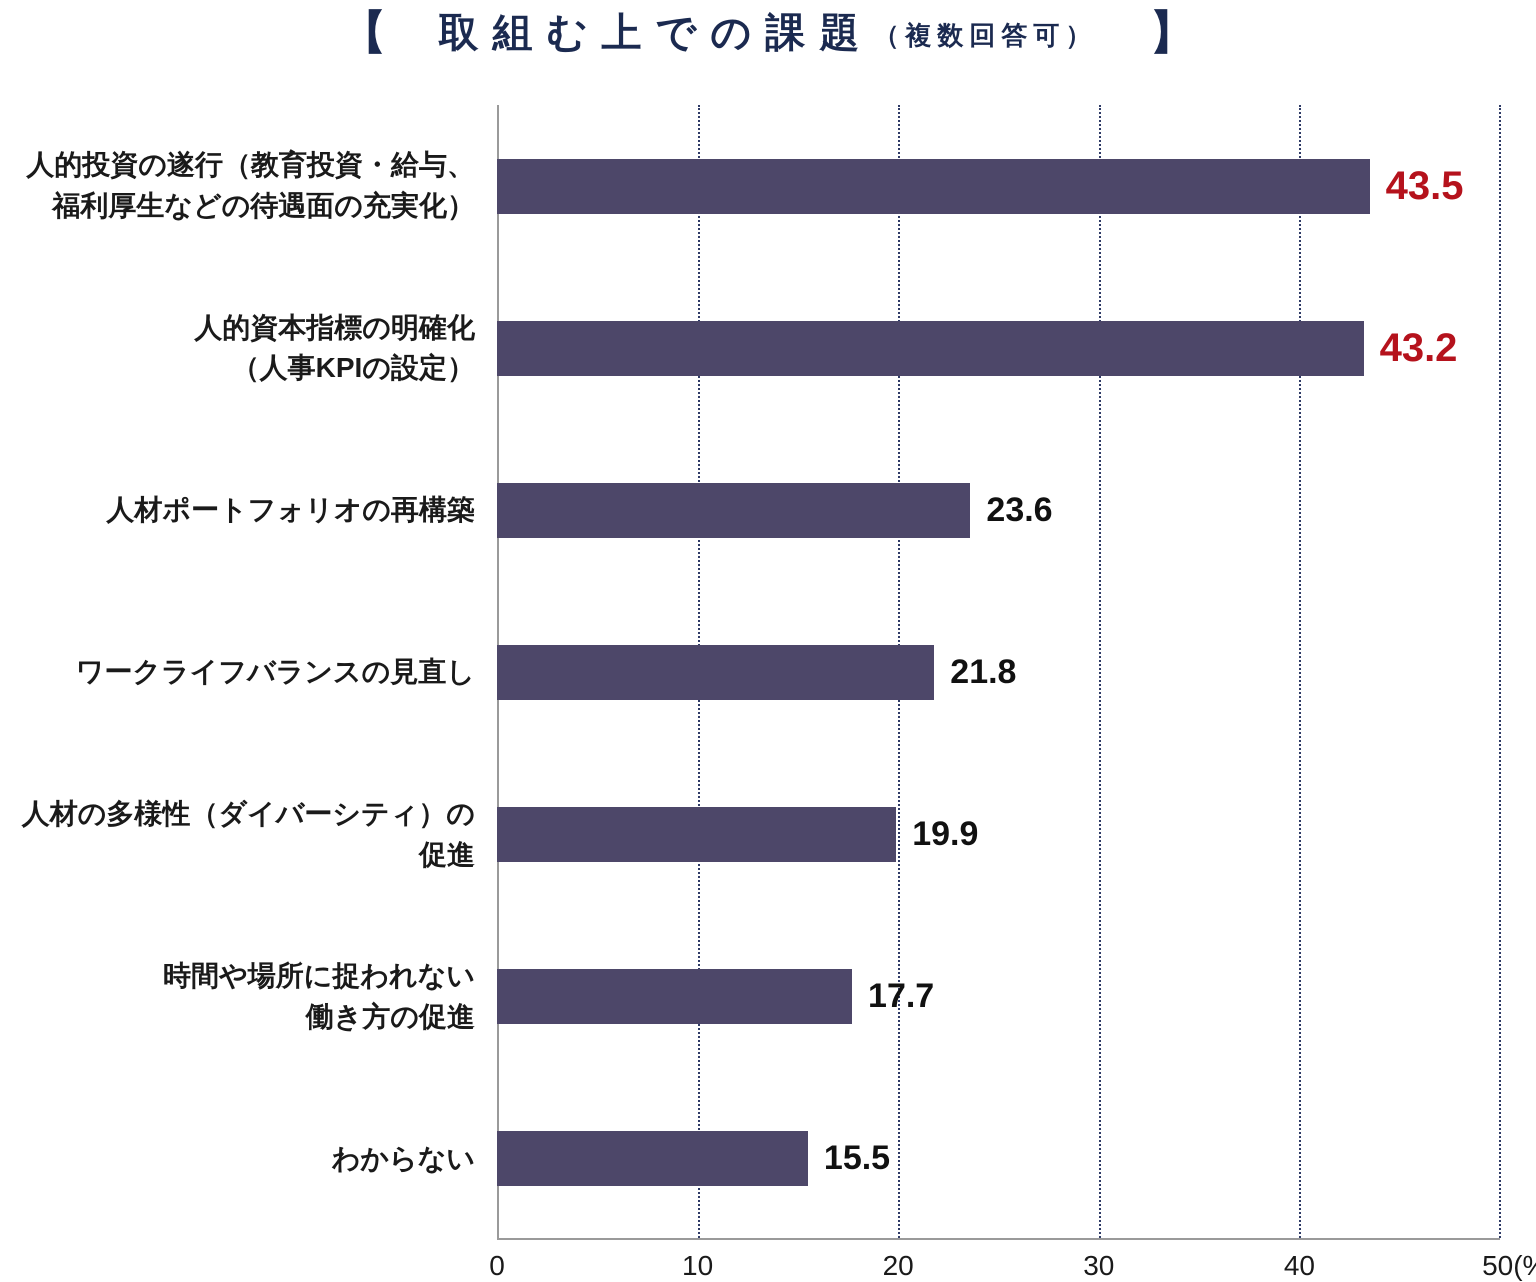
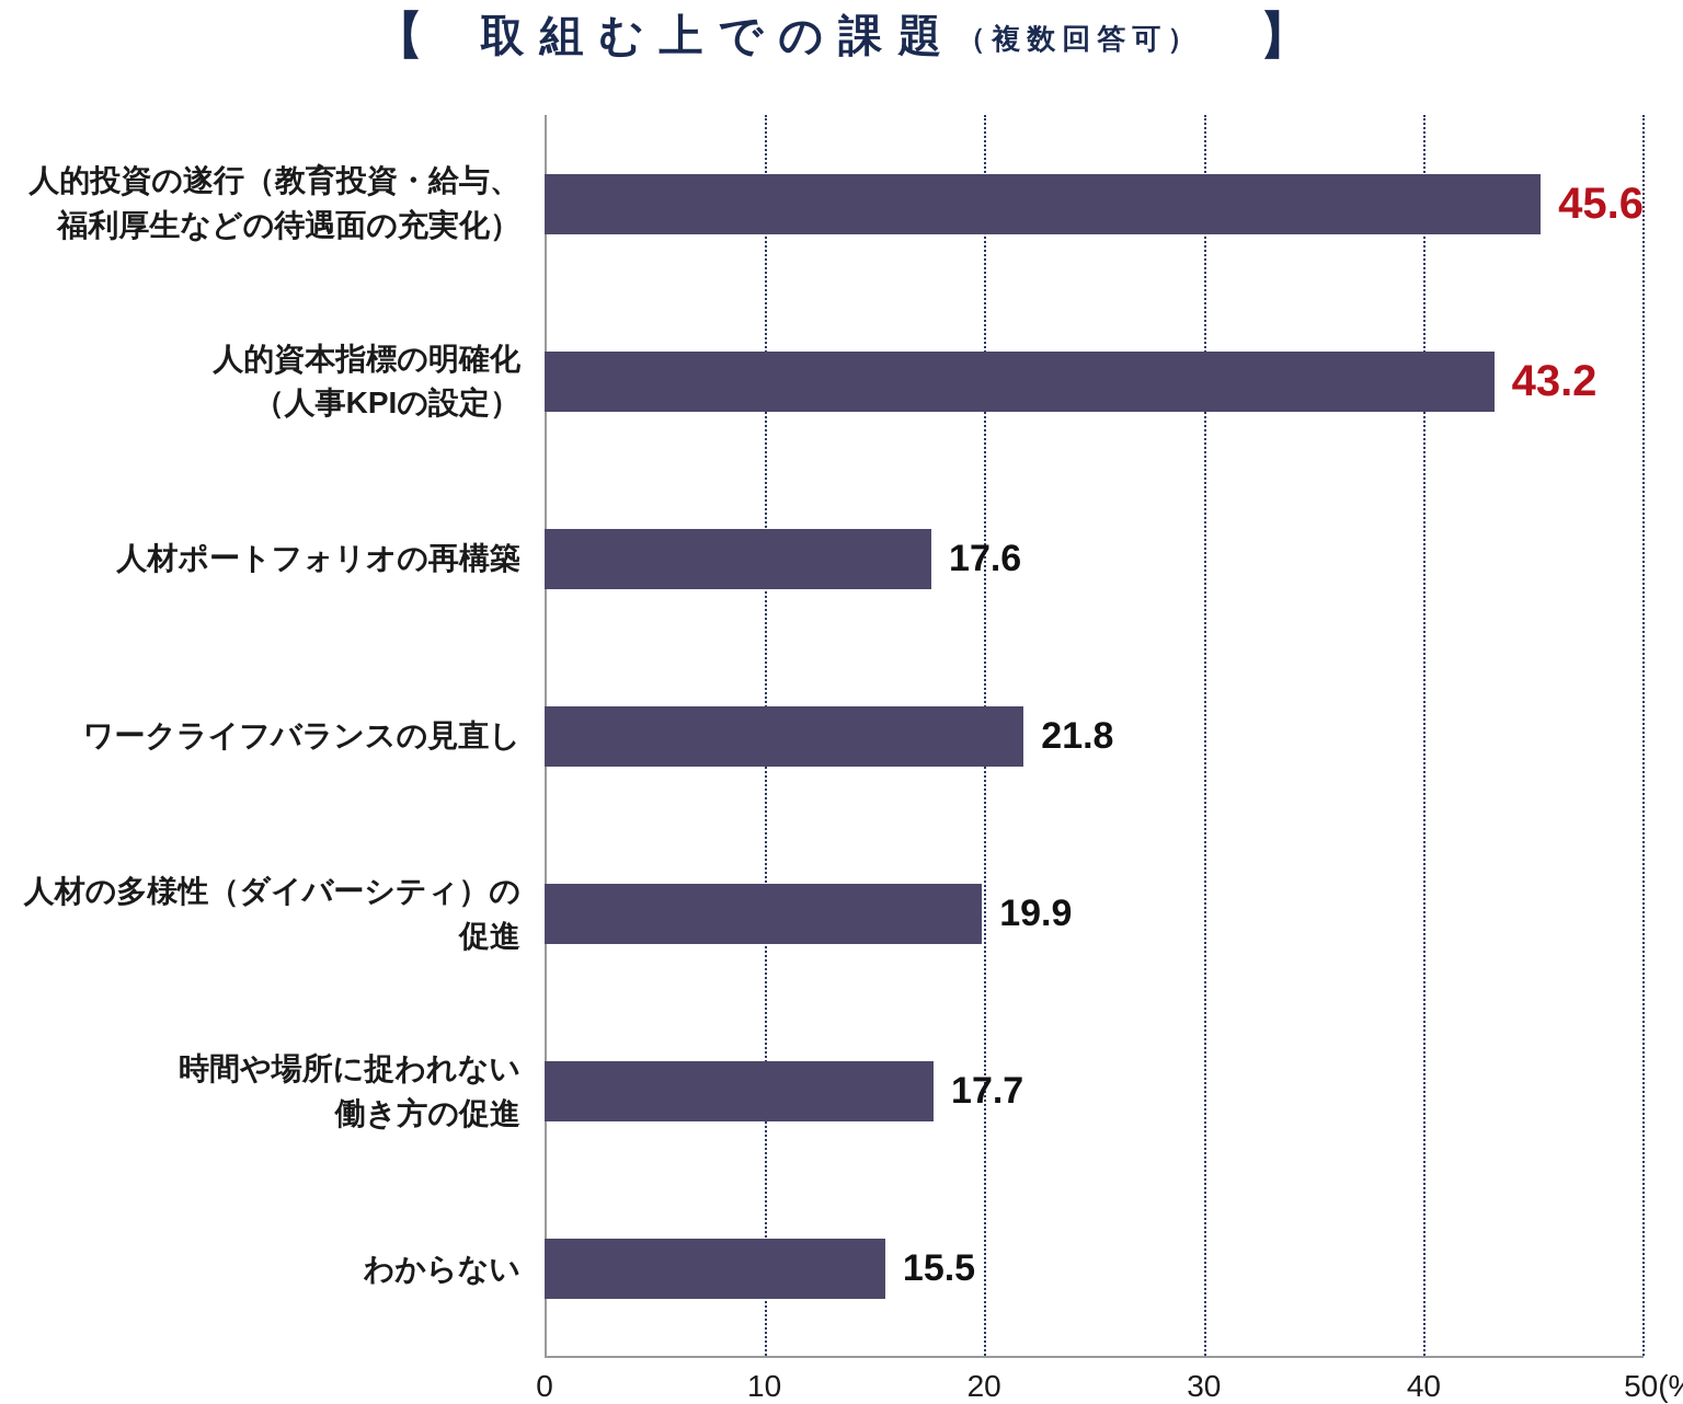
人的投資の遂行（教育投資・給与、 福利厚生などの待遇面の充実化）: 43.5 -> 45.6
人材ポートフォリオの再構築: 23.6 -> 17.6
